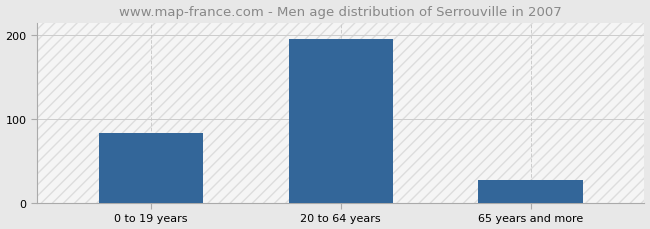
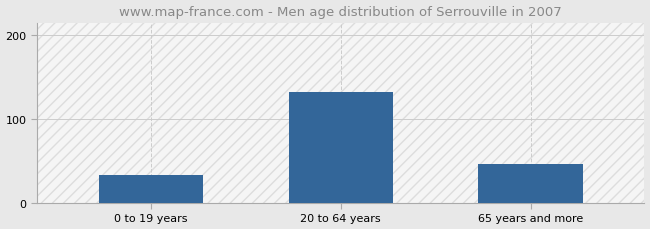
0 to 19 years: 83 -> 34
20 to 64 years: 196 -> 132
65 years and more: 28 -> 46
